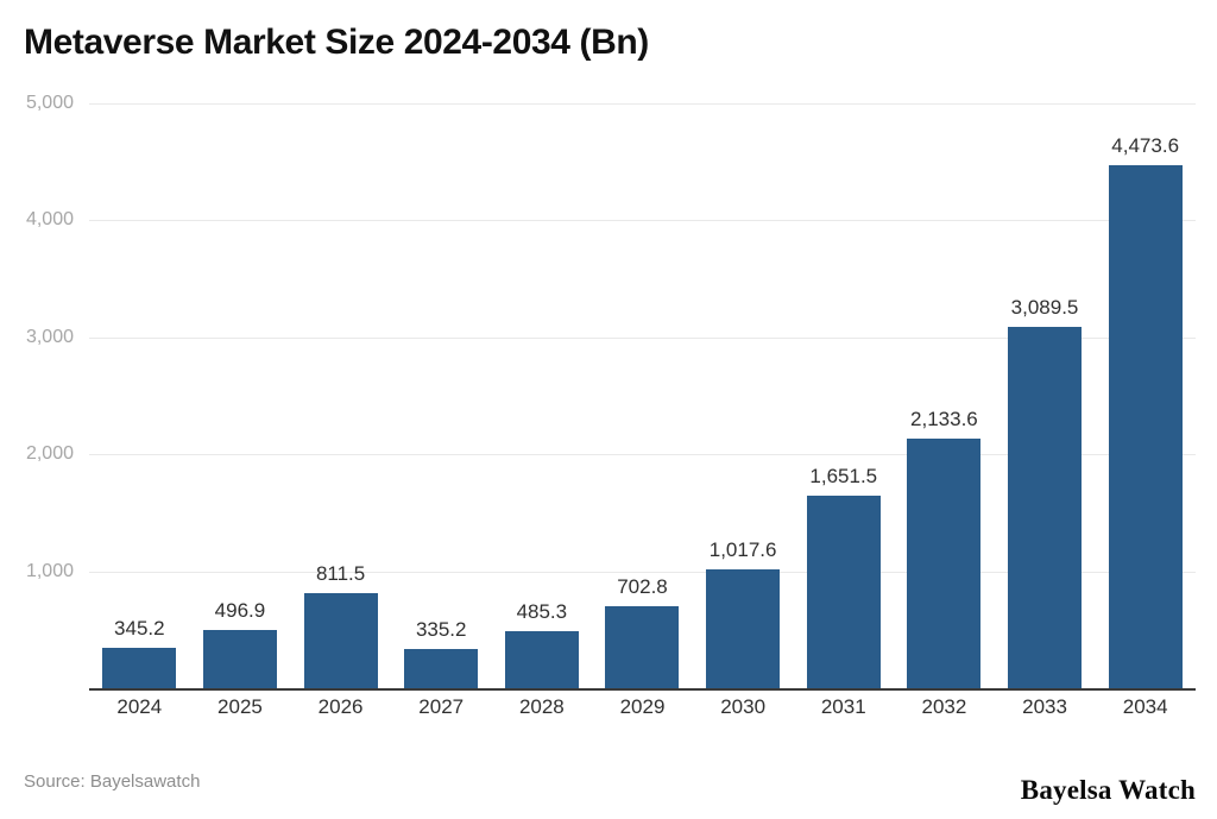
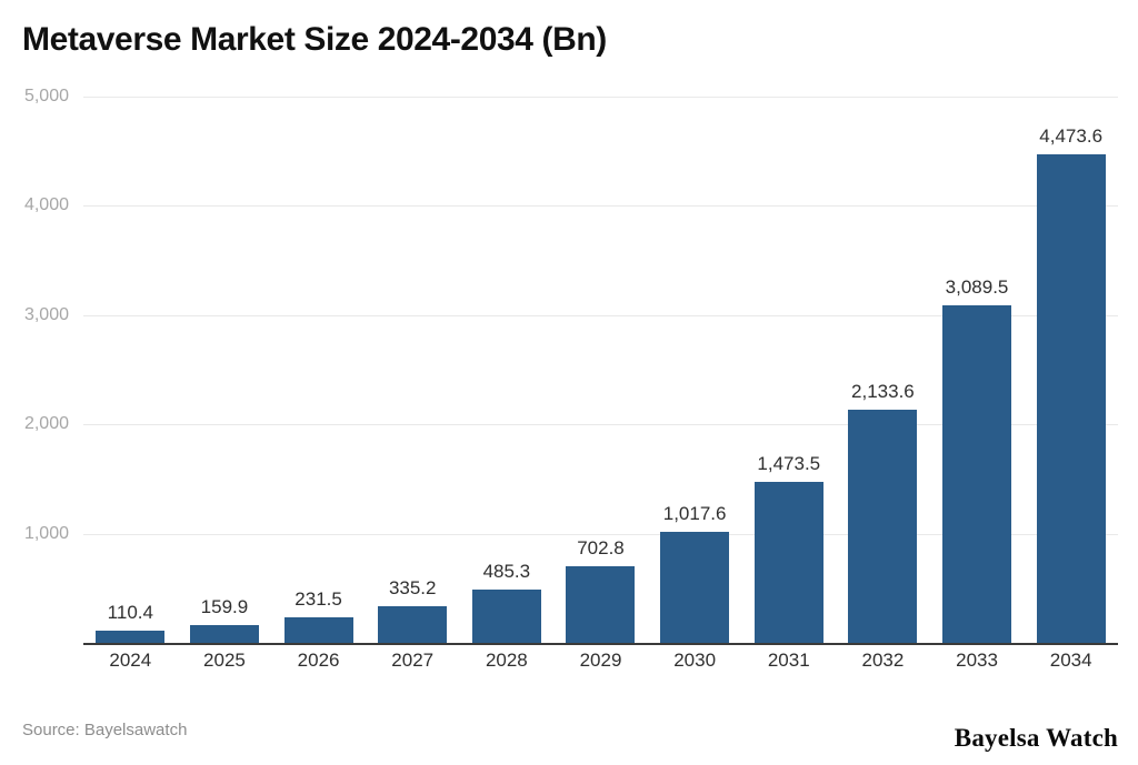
2024: 345.2 -> 110.4
2025: 496.9 -> 159.9
2026: 811.5 -> 231.5
2031: 1,651.5 -> 1,473.5
